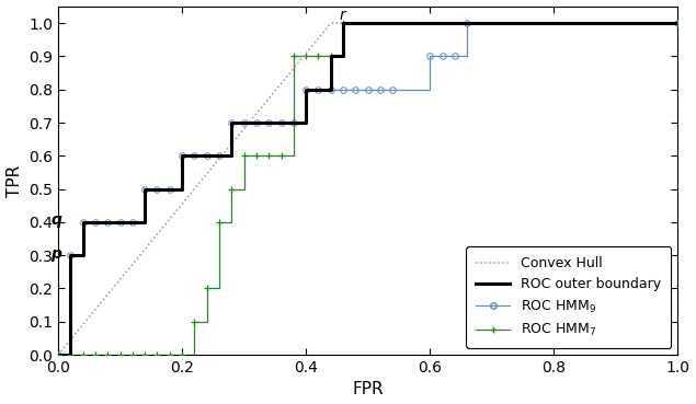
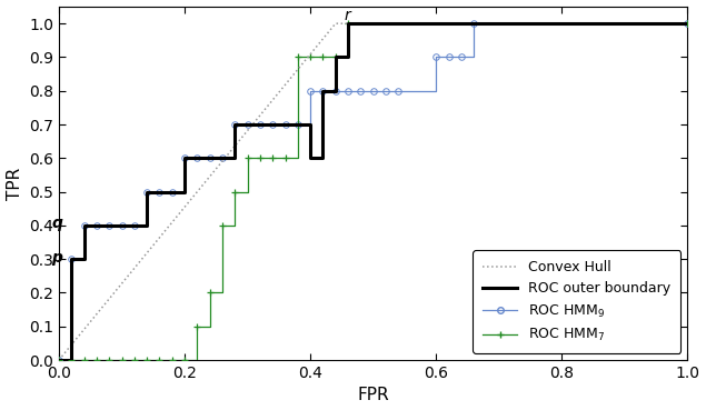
ROC outer boundary/0.4: 0.8 -> 0.6
